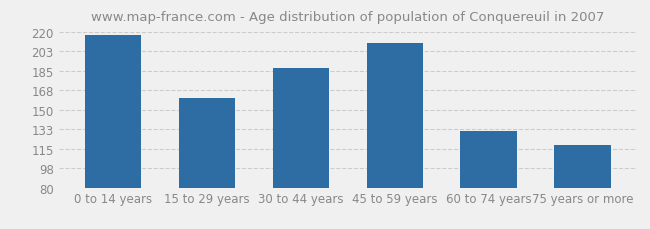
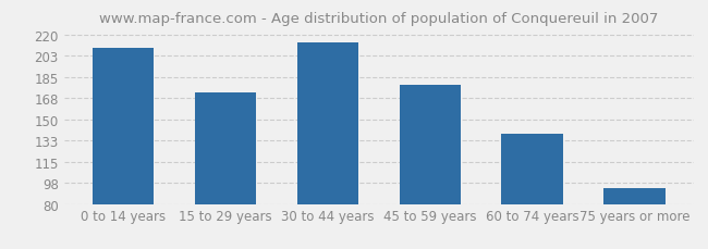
0 to 14 years: 217 -> 209
15 to 29 years: 161 -> 172
30 to 44 years: 188 -> 214
45 to 59 years: 210 -> 179
60 to 74 years: 131 -> 138
75 years or more: 118 -> 93
